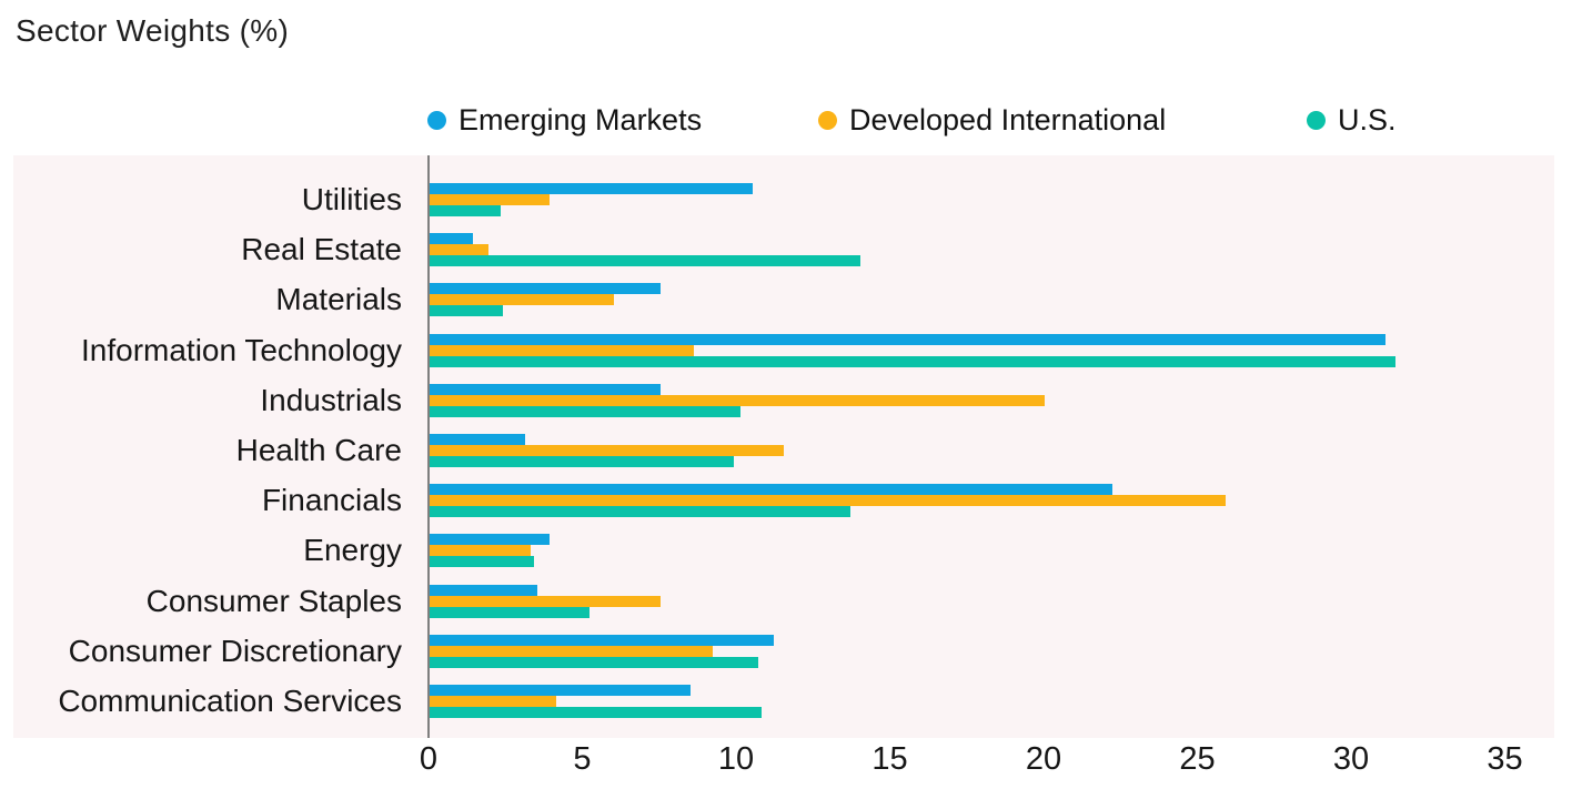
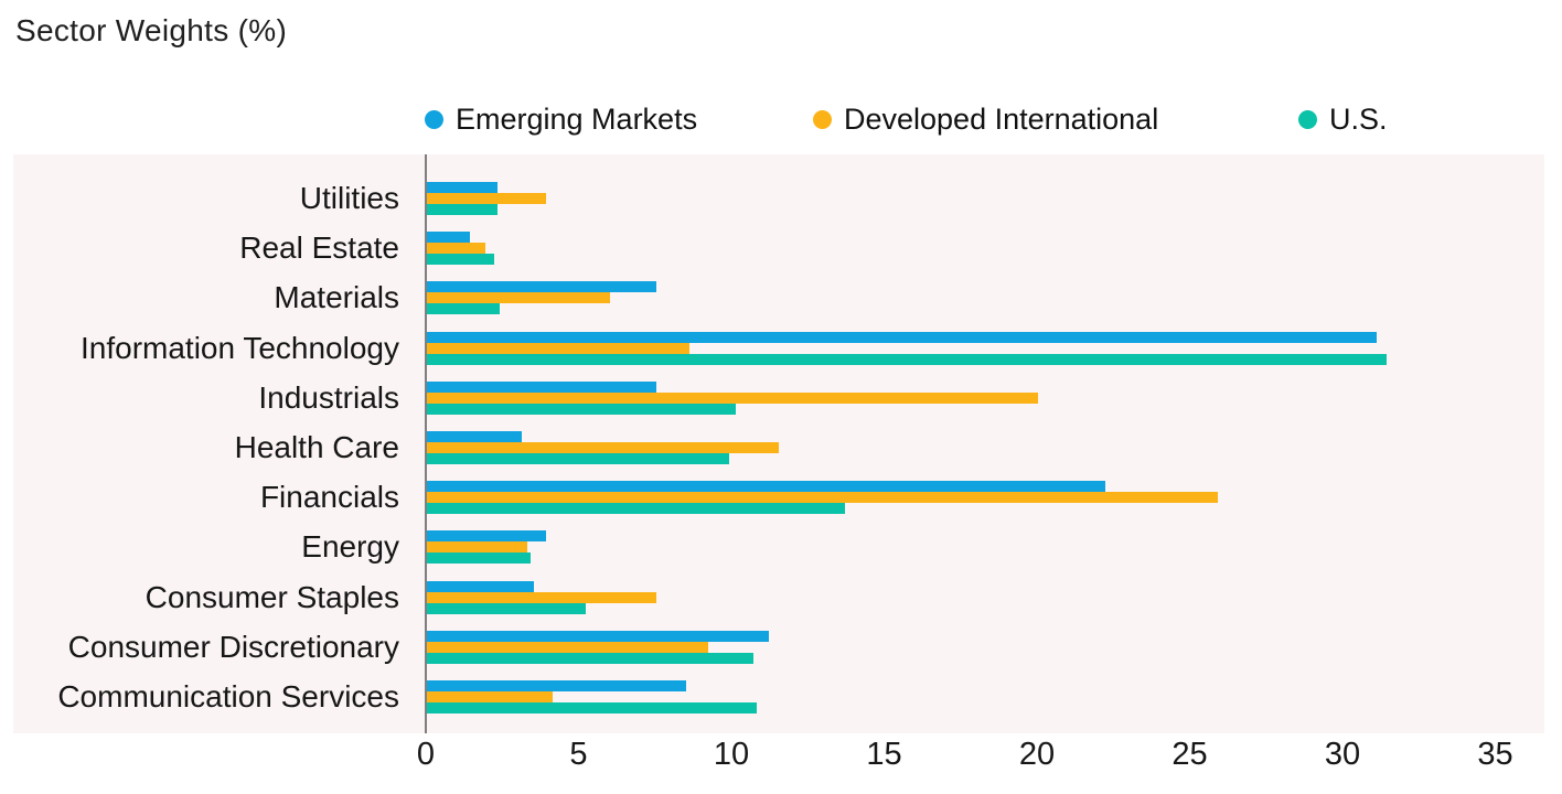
Emerging Markets/Utilities: 10.5 -> 2.3
U.S./Real Estate: 14.0 -> 2.2
